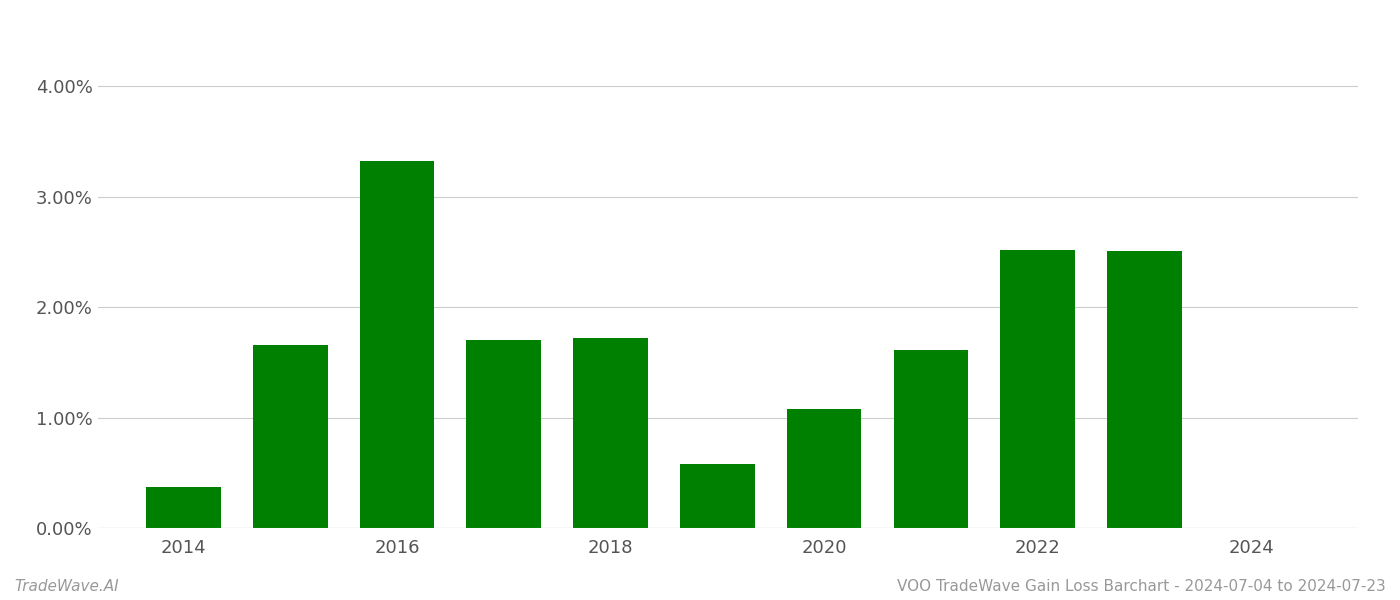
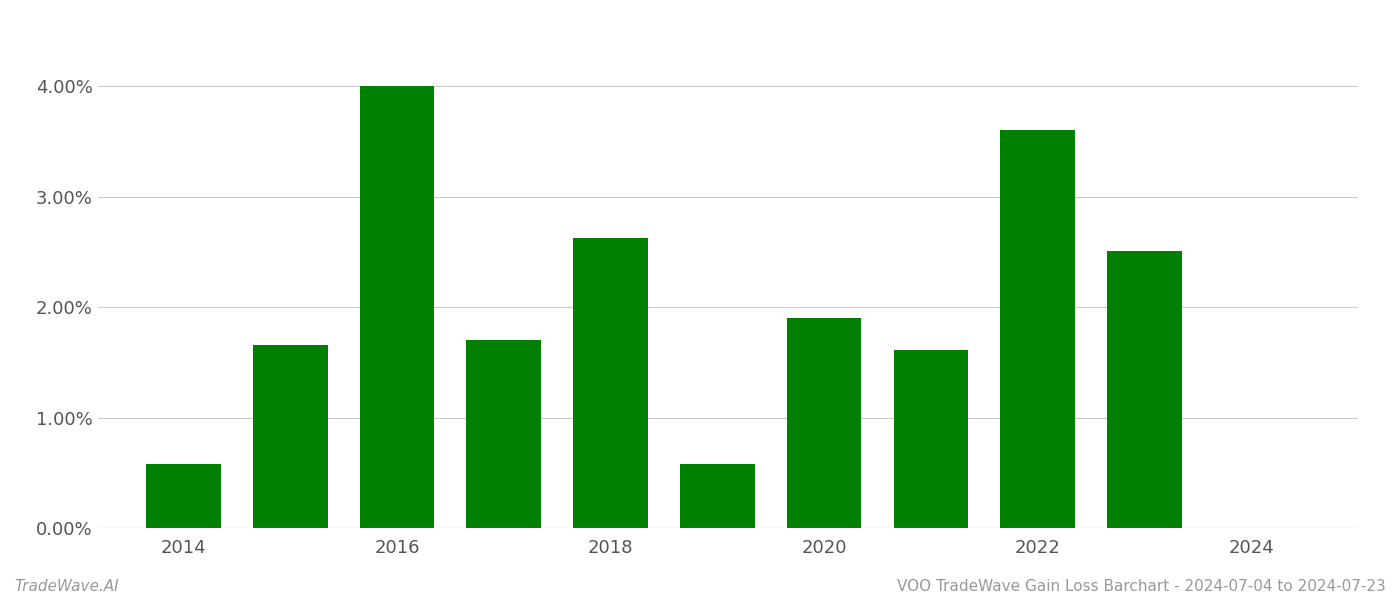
2014: 0.37% -> 0.58%
2016: 3.32% -> 4.00%
2018: 1.72% -> 2.63%
2020: 1.08% -> 1.90%
2022: 2.52% -> 3.60%
